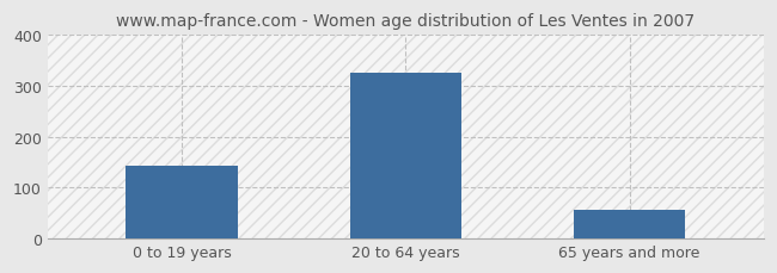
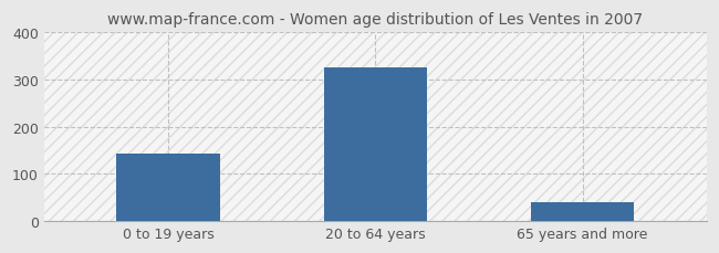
65 years and more: 57 -> 40
